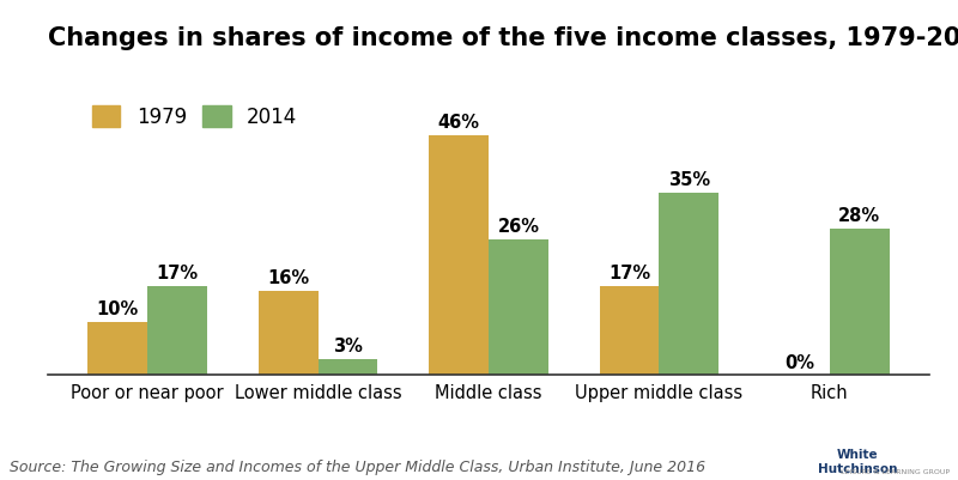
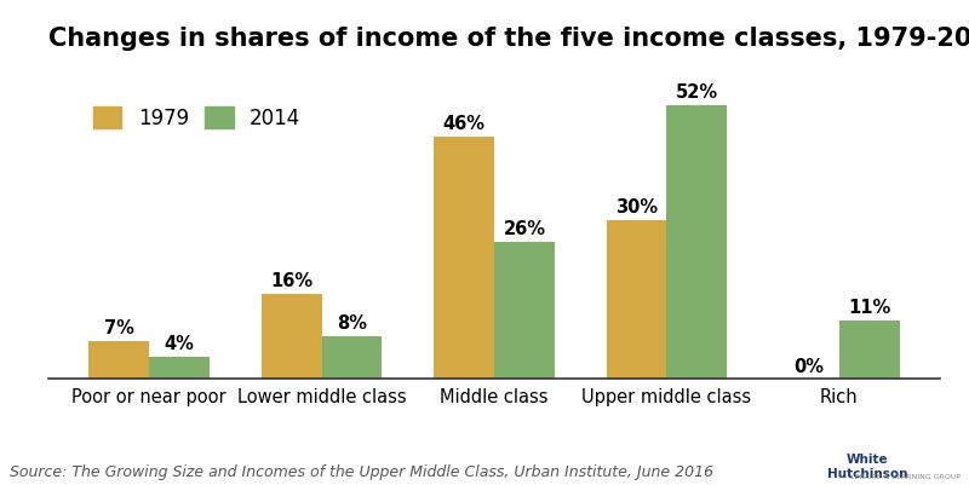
1979/Poor or near poor: 10% -> 7%
2014/Poor or near poor: 17% -> 4%
2014/Lower middle class: 3% -> 8%
1979/Upper middle class: 17% -> 30%
2014/Upper middle class: 35% -> 52%
2014/Rich: 28% -> 11%
